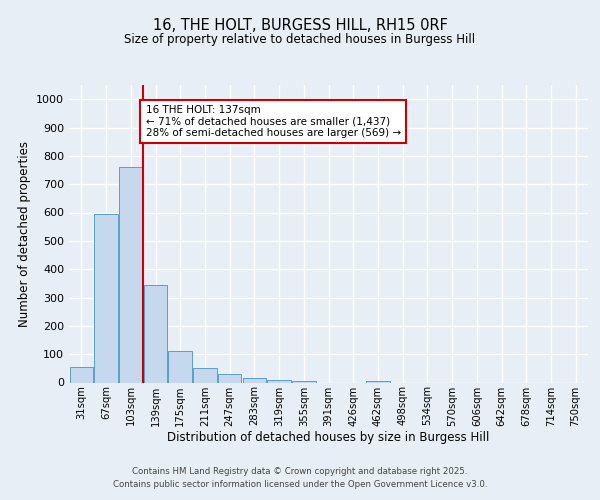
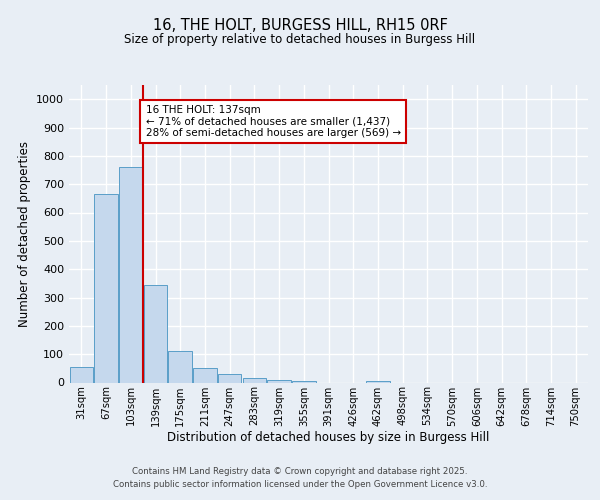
67sqm: 595 -> 665
